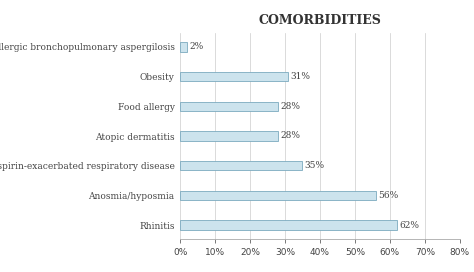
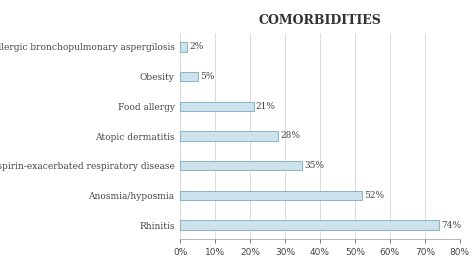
Obesity: 31% -> 5%
Food allergy: 28% -> 21%
Anosmia/hyposmia: 56% -> 52%
Rhinitis: 62% -> 74%
